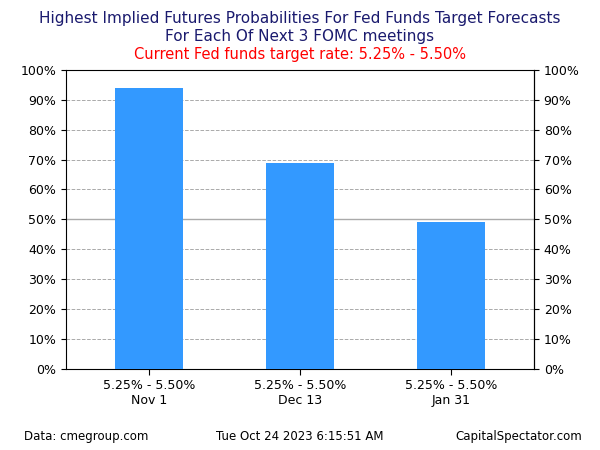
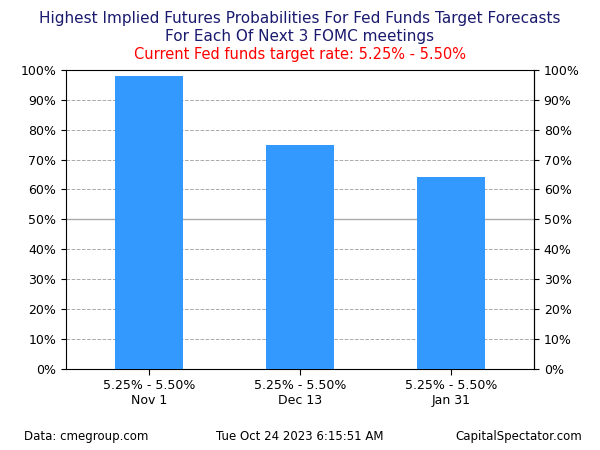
5.25% - 5.50% Nov 1: 94% -> 98%
5.25% - 5.50% Dec 13: 69% -> 75%
5.25% - 5.50% Jan 31: 49% -> 64%
